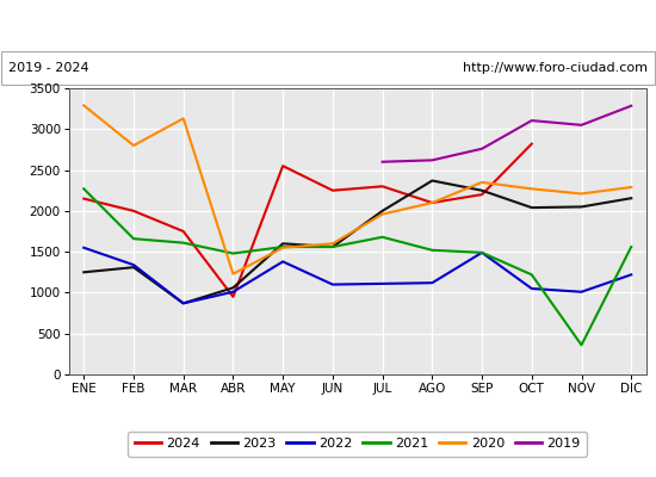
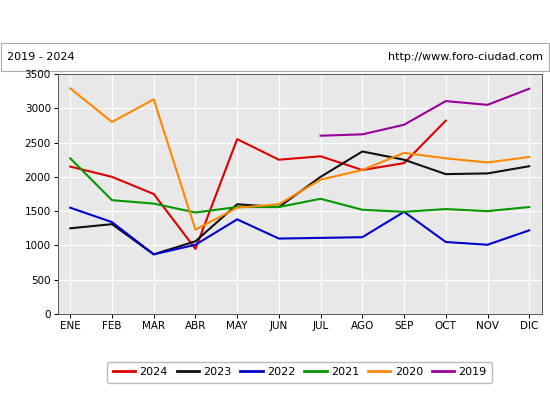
2021/OCT: 1220 -> 1530
2021/NOV: 360 -> 1500
